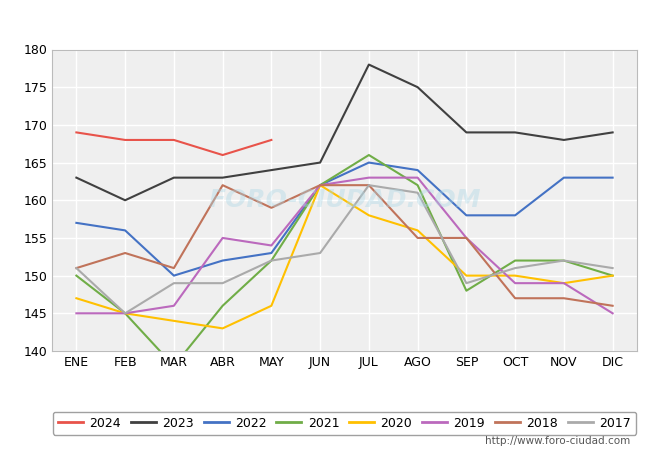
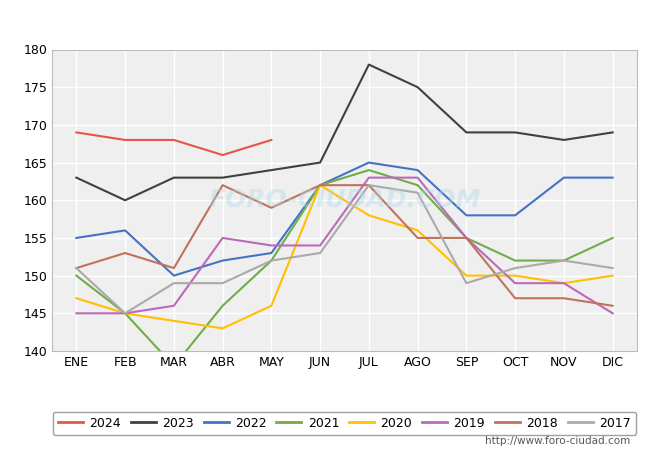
2022/ENE: 157 -> 155
2019/JUN: 162 -> 154
2021/JUL: 166 -> 164
2021/SEP: 148 -> 155
2021/DIC: 150 -> 155
